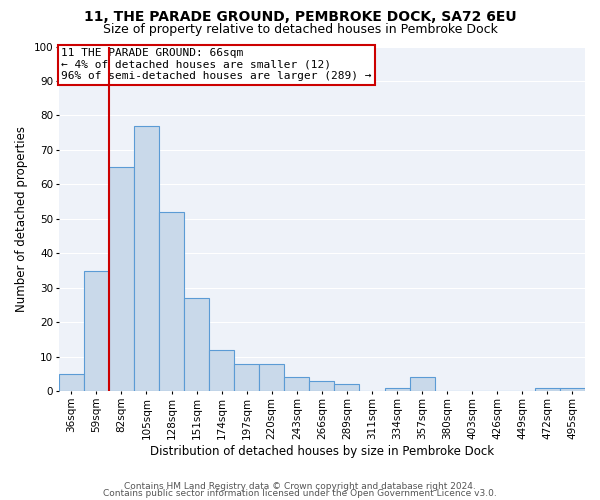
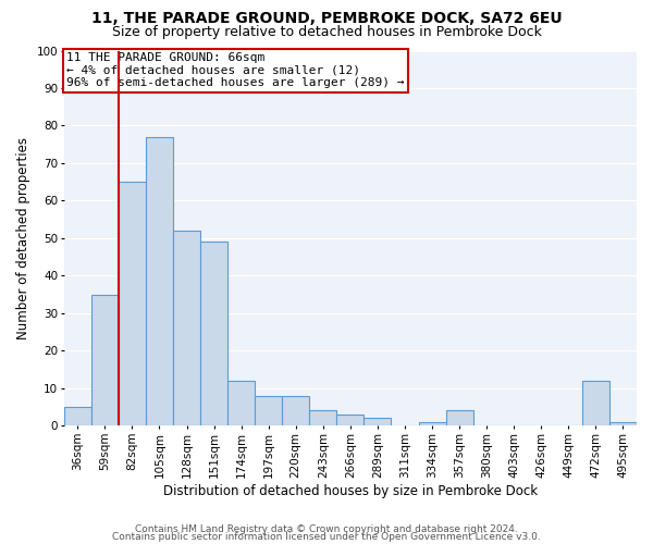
151sqm: 27 -> 49
472sqm: 1 -> 12
